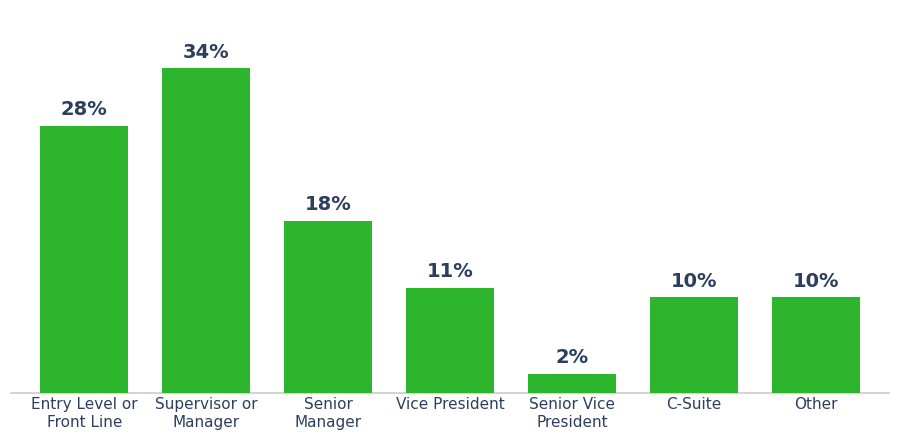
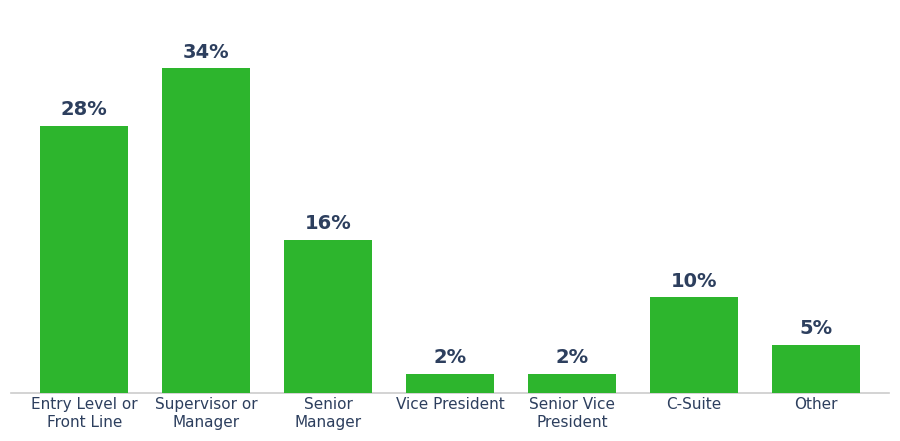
Senior Manager: 18% -> 16%
Vice President: 11% -> 2%
Other: 10% -> 5%
